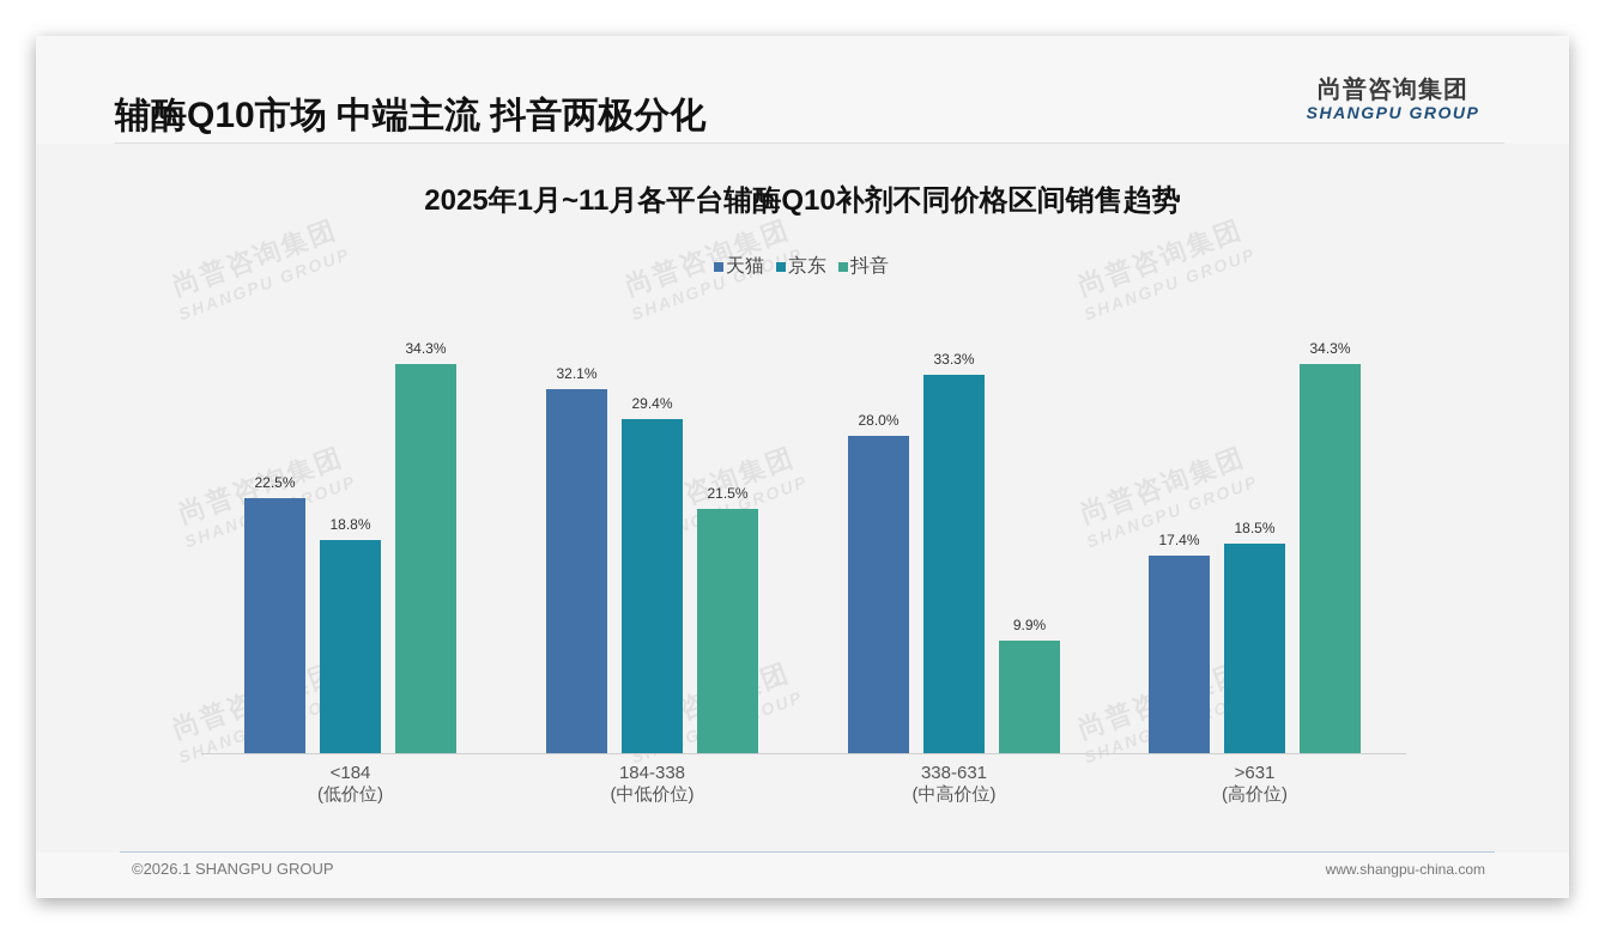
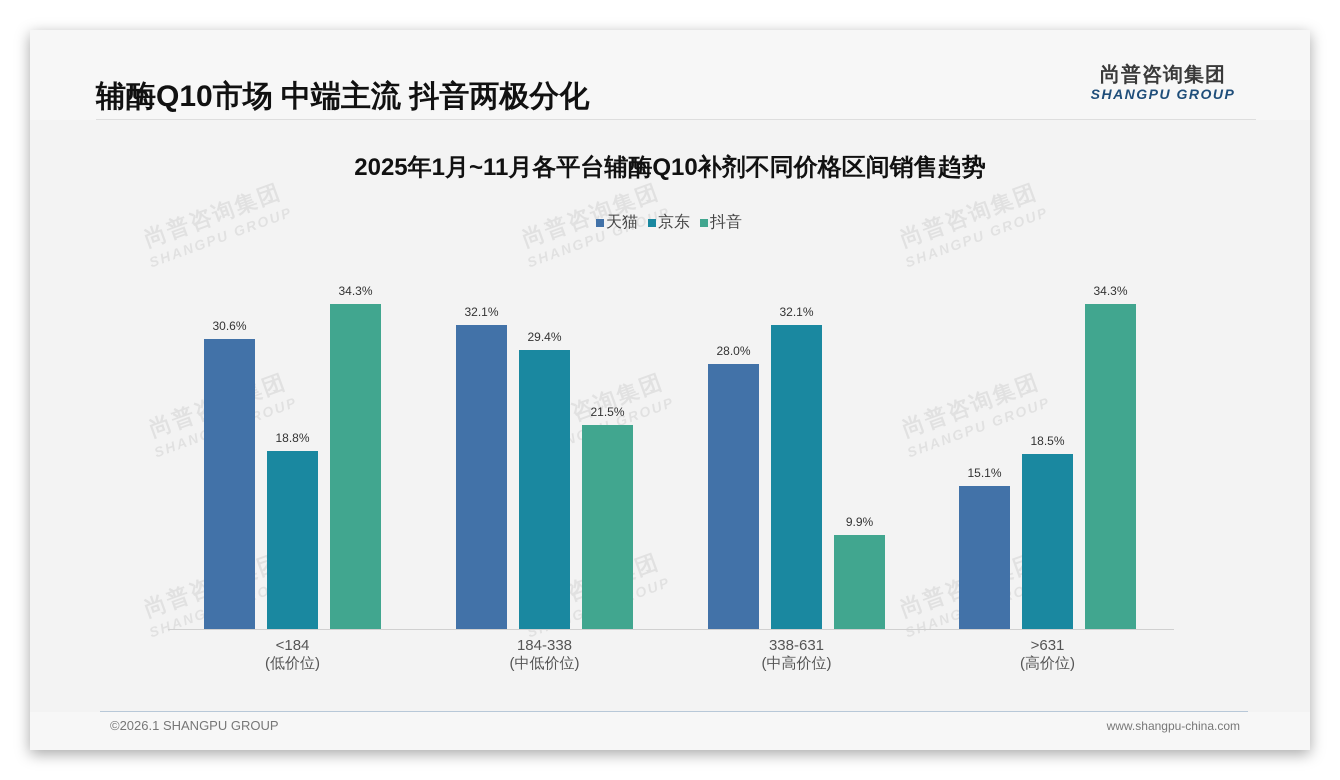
天猫/<184 (低价位): 22.5% -> 30.6%
京东/338-631 (中高价位): 33.3% -> 32.1%
天猫/>631 (高价位): 17.4% -> 15.1%
